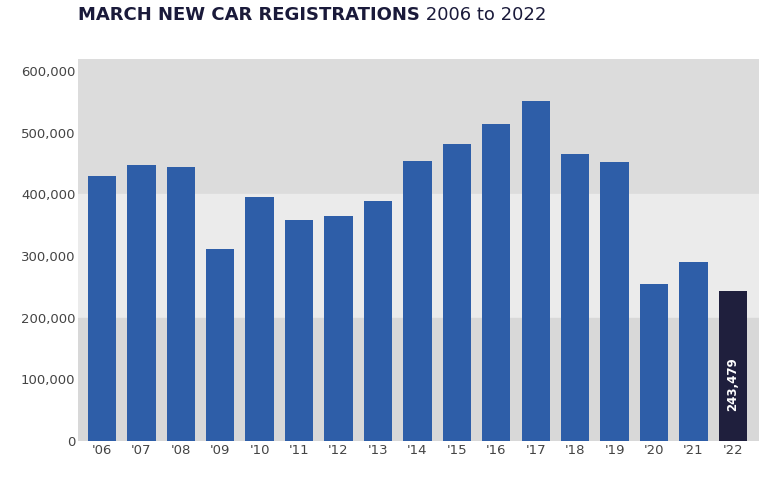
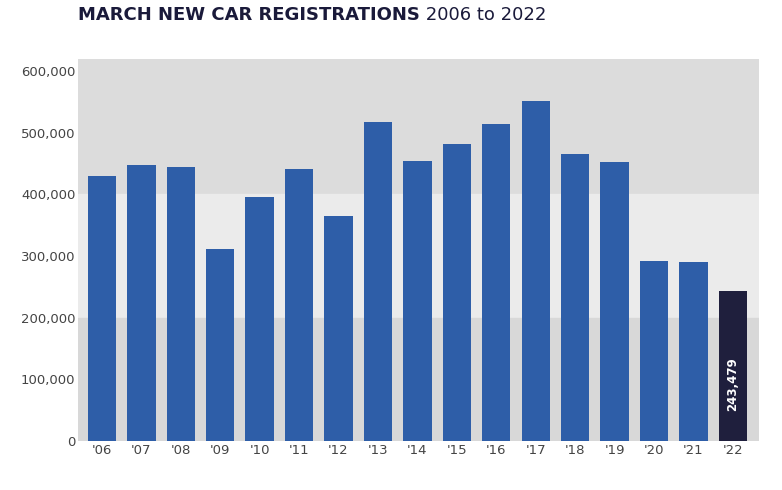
'11: 358,000 -> 442,000
'13: 390,000 -> 518,000
'20: 255,000 -> 292,000
